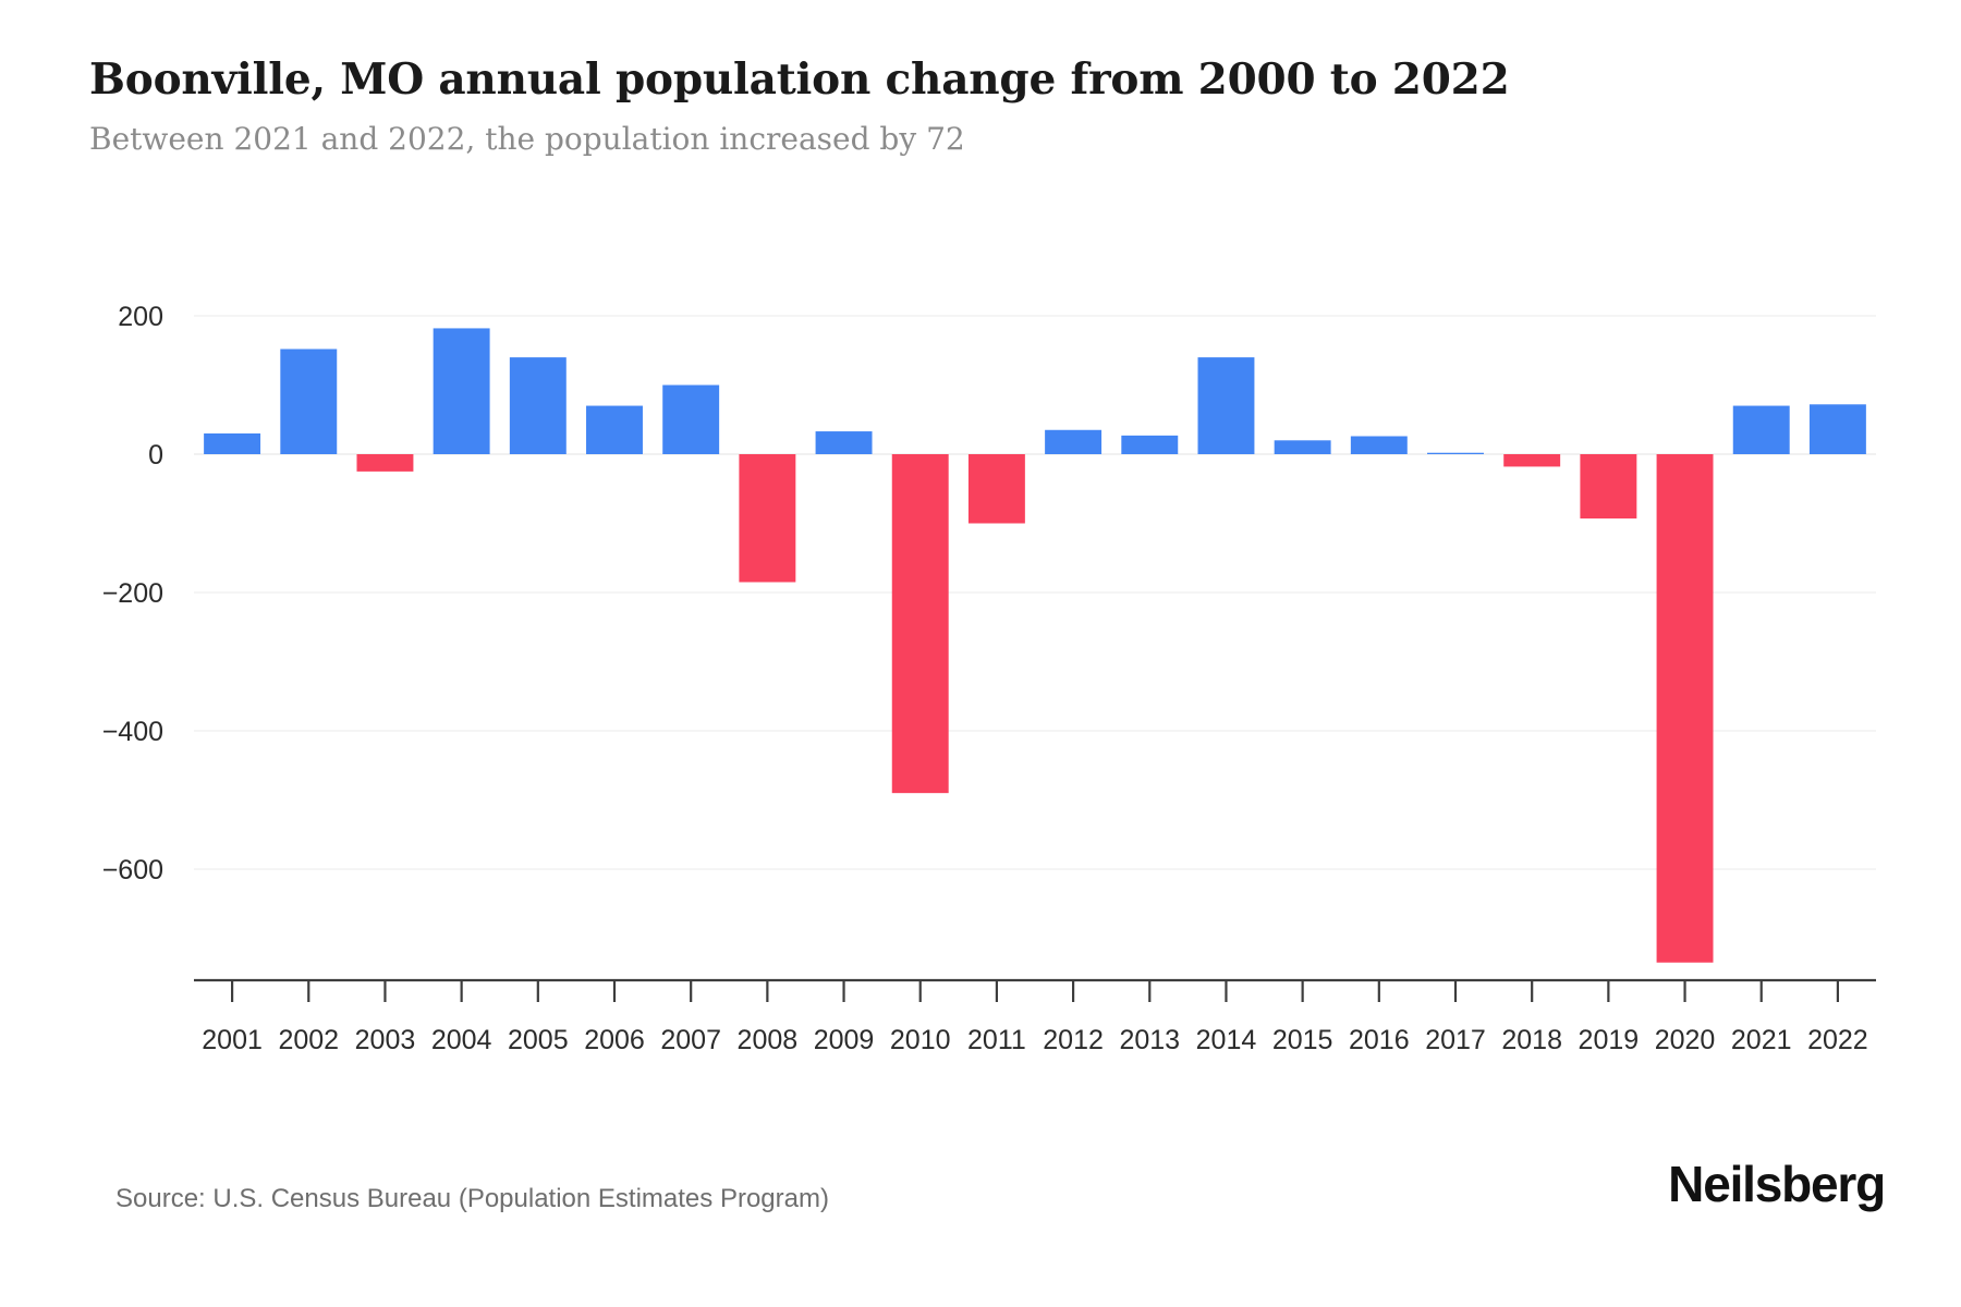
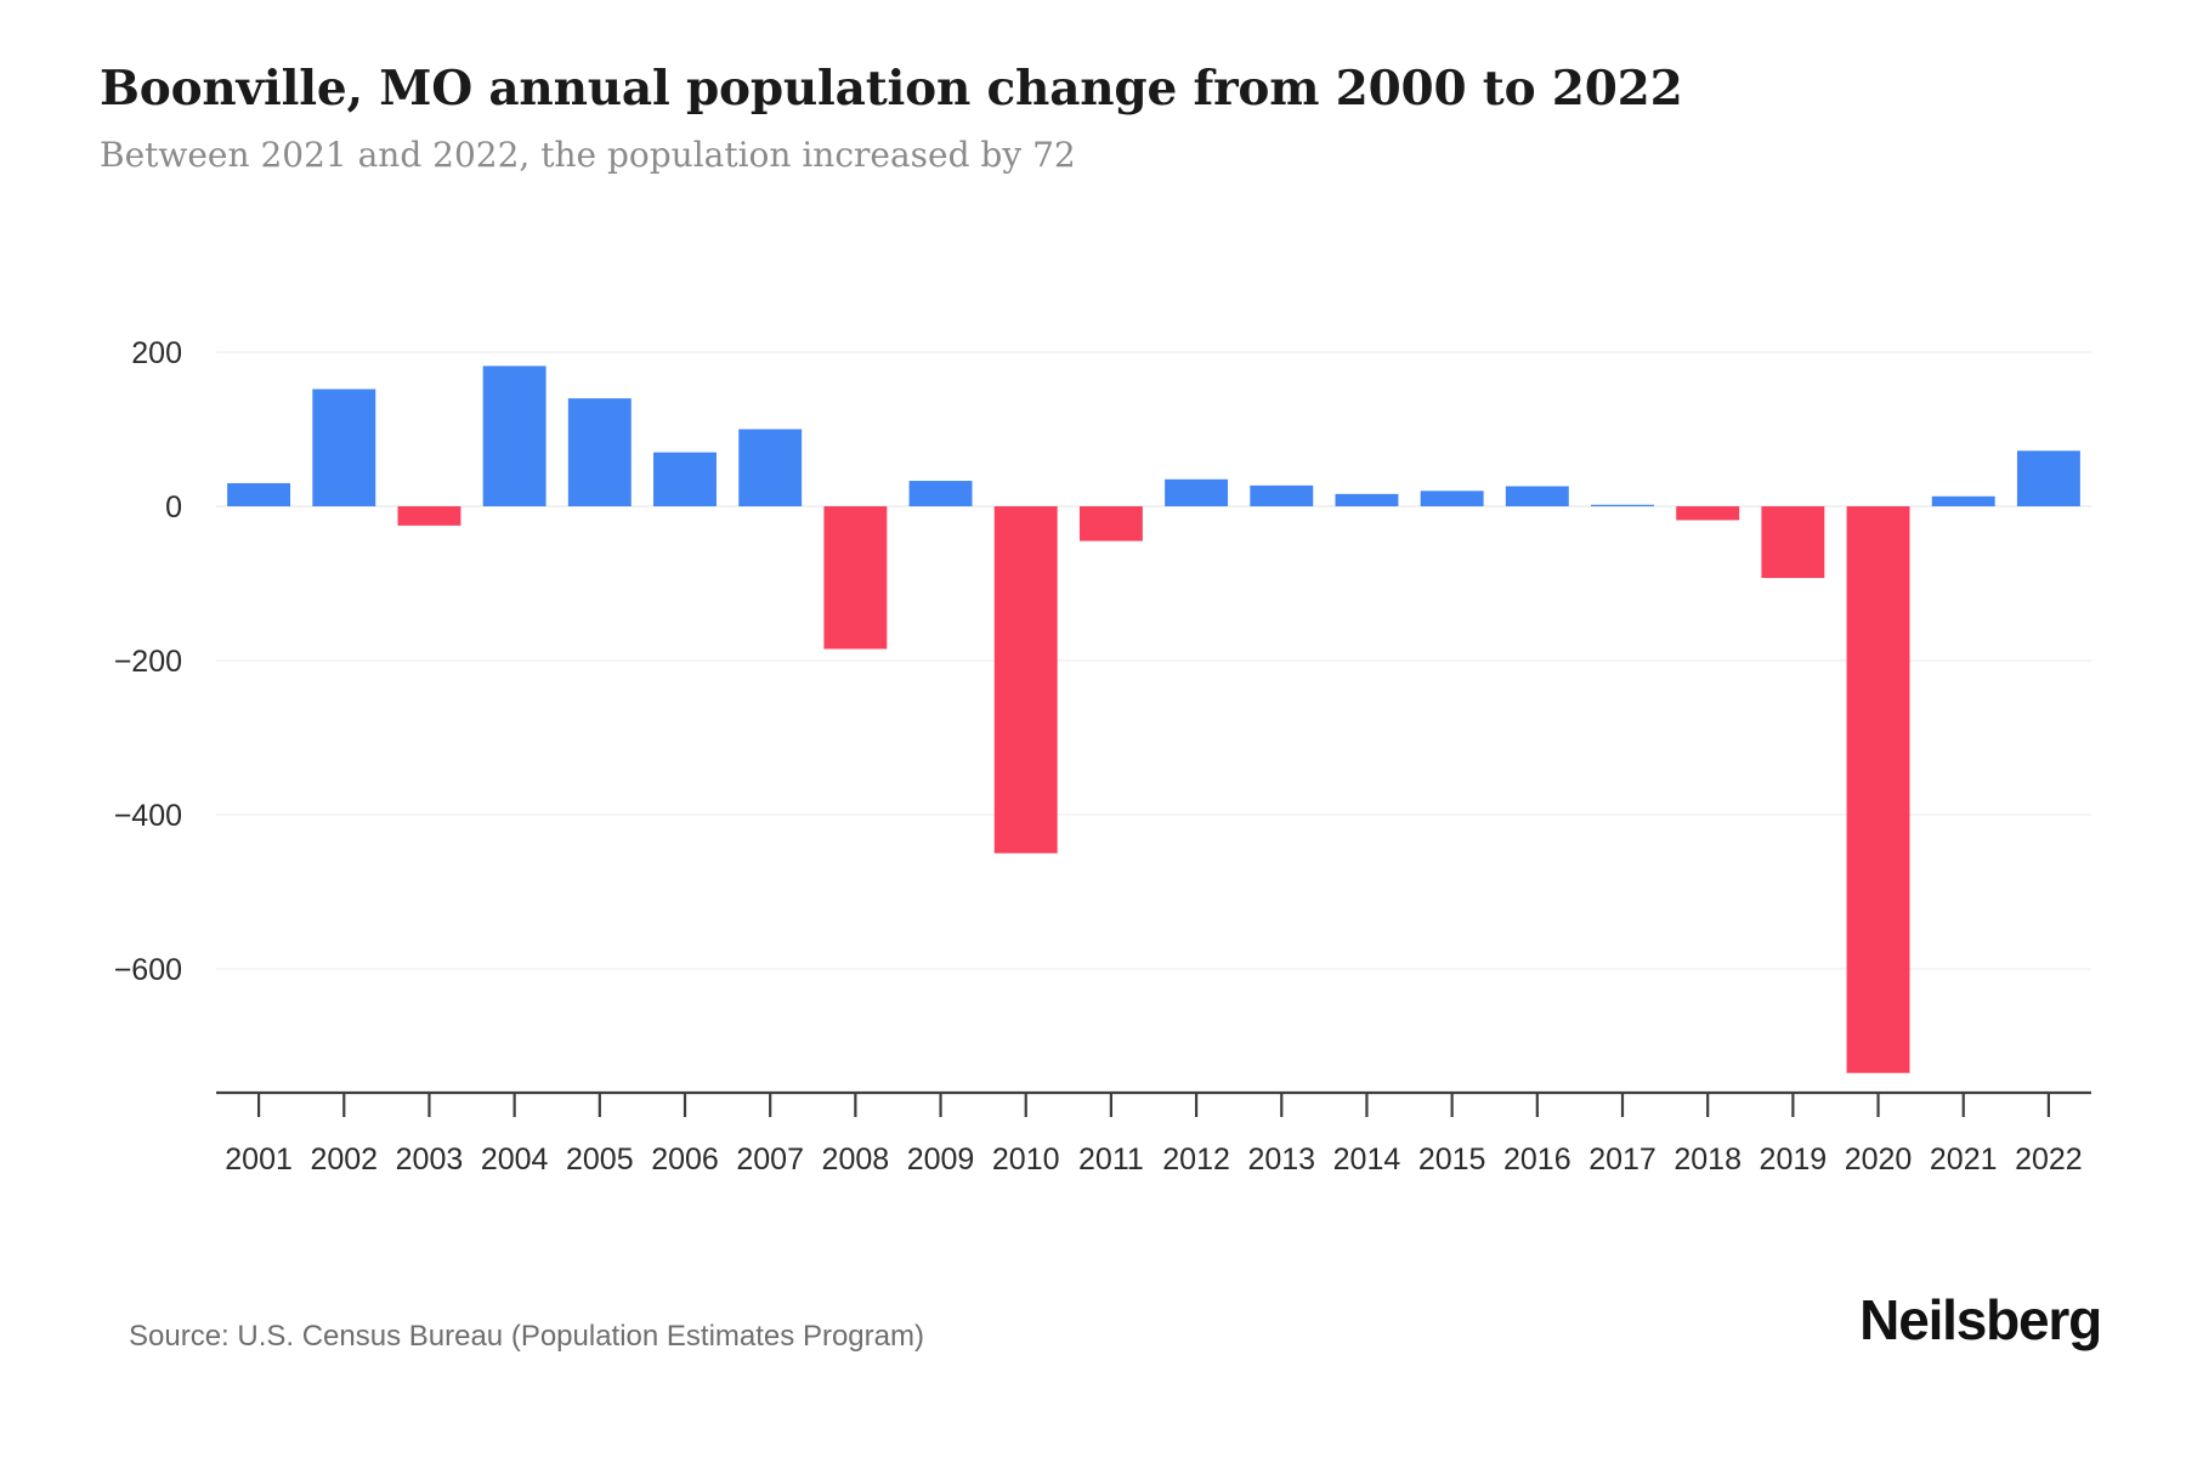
2010: -490 -> -450
2011: -100 -> -40
2014: 140 -> 20
2021: 70 -> 10
